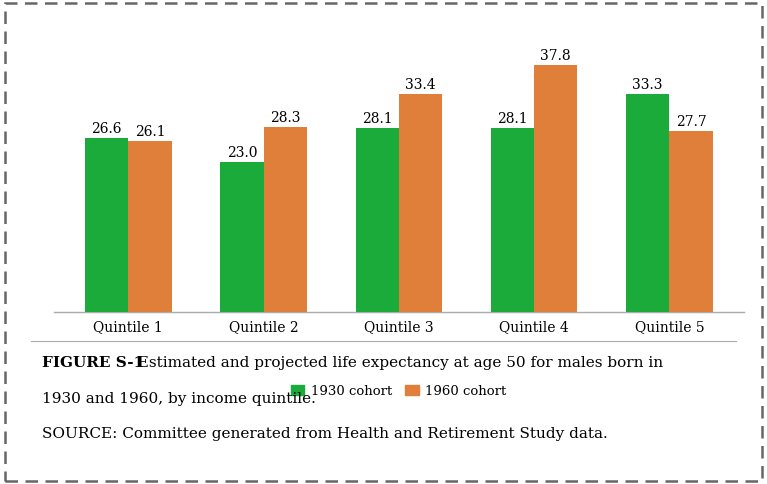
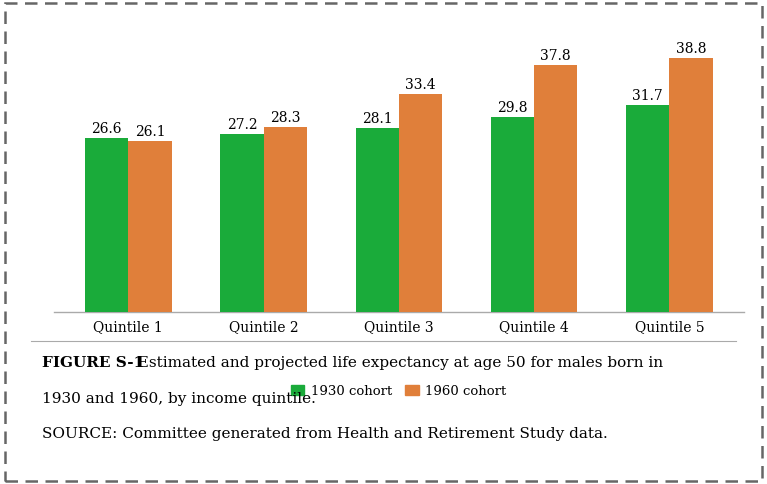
1930 cohort/Quintile 2: 23.0 -> 27.2
1930 cohort/Quintile 4: 28.1 -> 29.8
1930 cohort/Quintile 5: 33.3 -> 31.7
1960 cohort/Quintile 5: 27.7 -> 38.8
